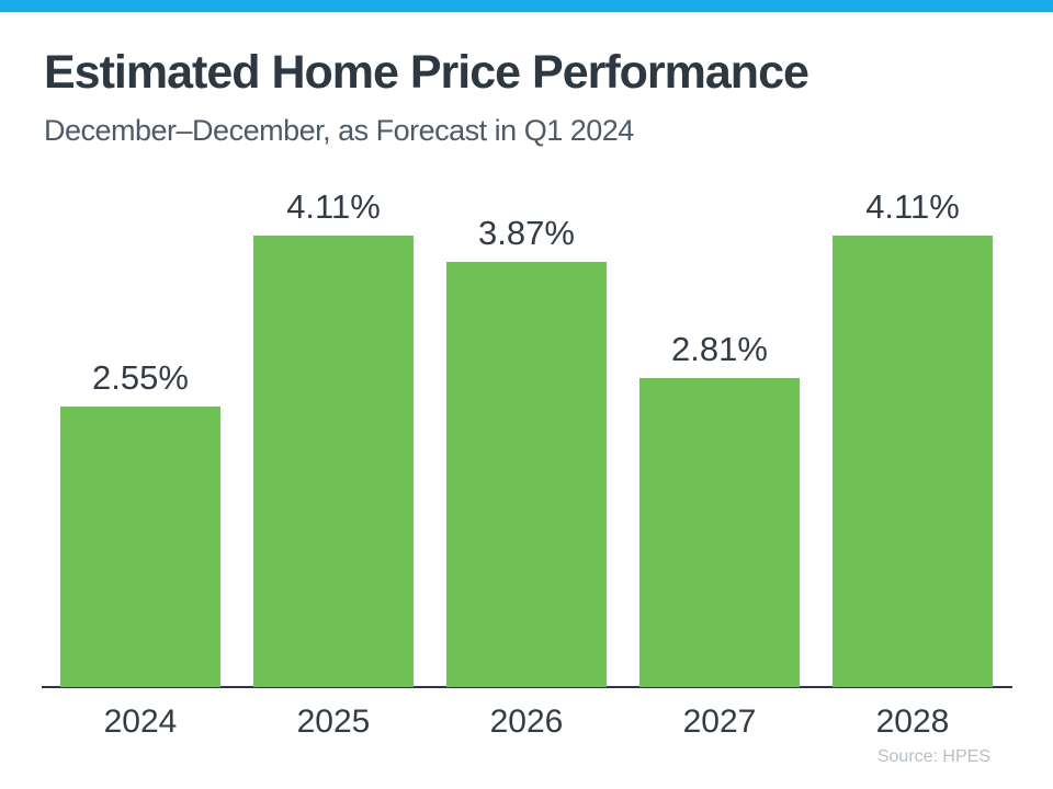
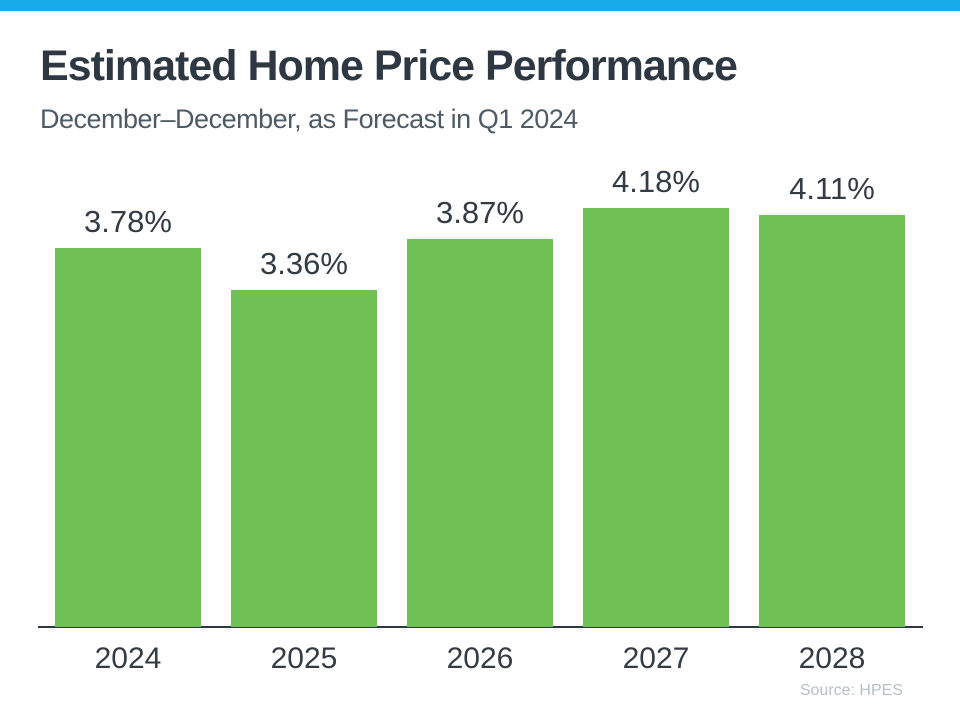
2024: 2.55% -> 3.78%
2025: 4.11% -> 3.36%
2027: 2.81% -> 4.18%
